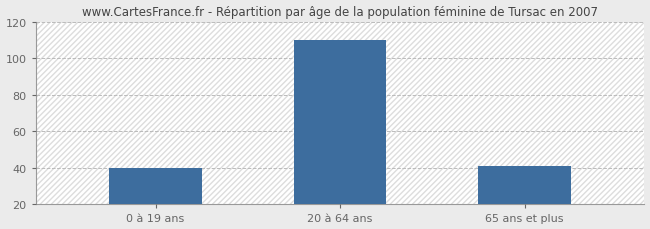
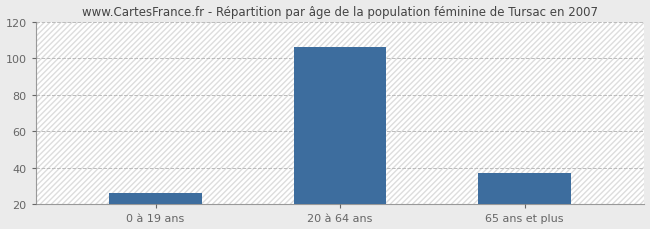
0 à 19 ans: 40 -> 26
20 à 64 ans: 110 -> 106
65 ans et plus: 41 -> 37
